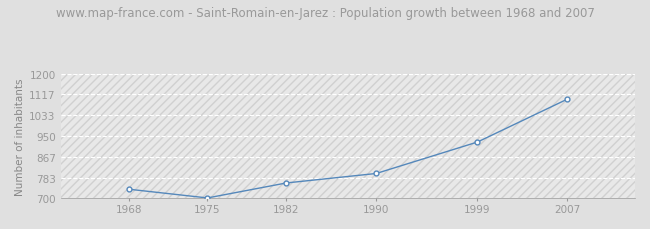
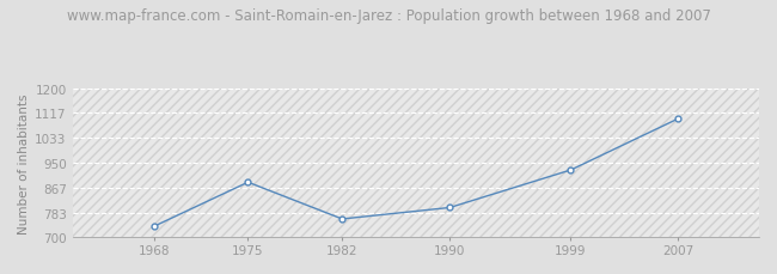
1975: 702 -> 885
